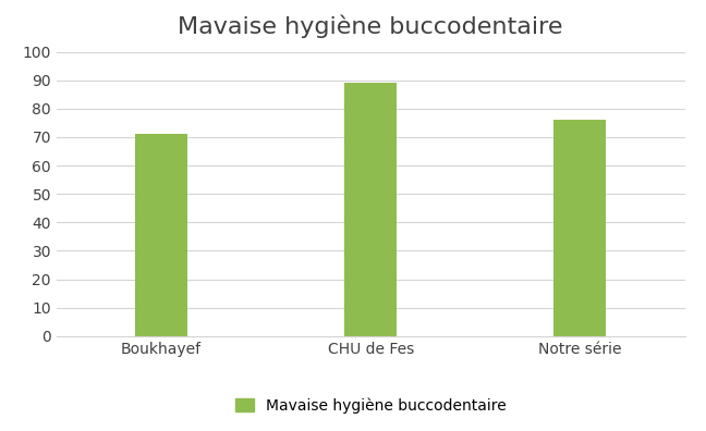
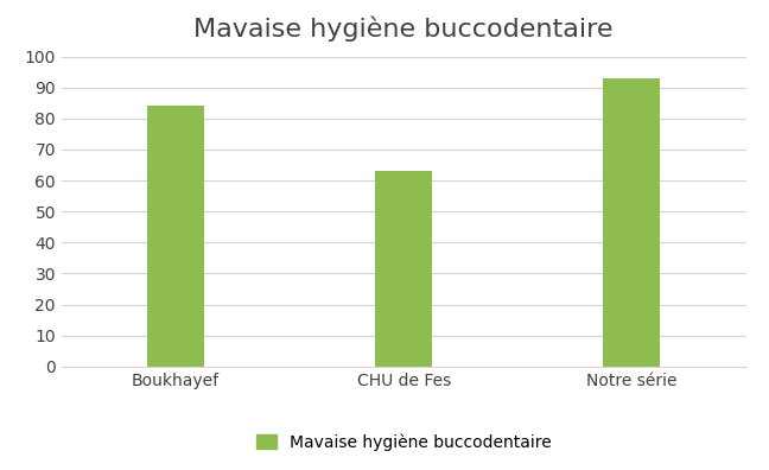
Boukhayef: 71 -> 84
CHU de Fes: 89 -> 63
Notre série: 76 -> 93
